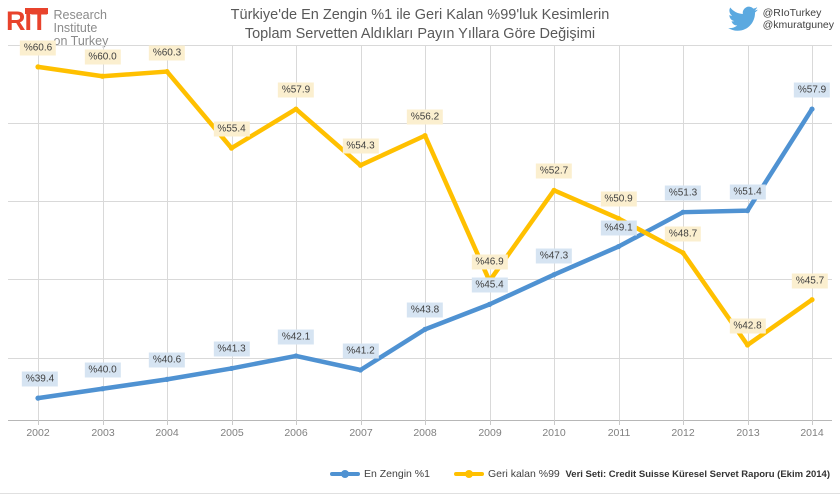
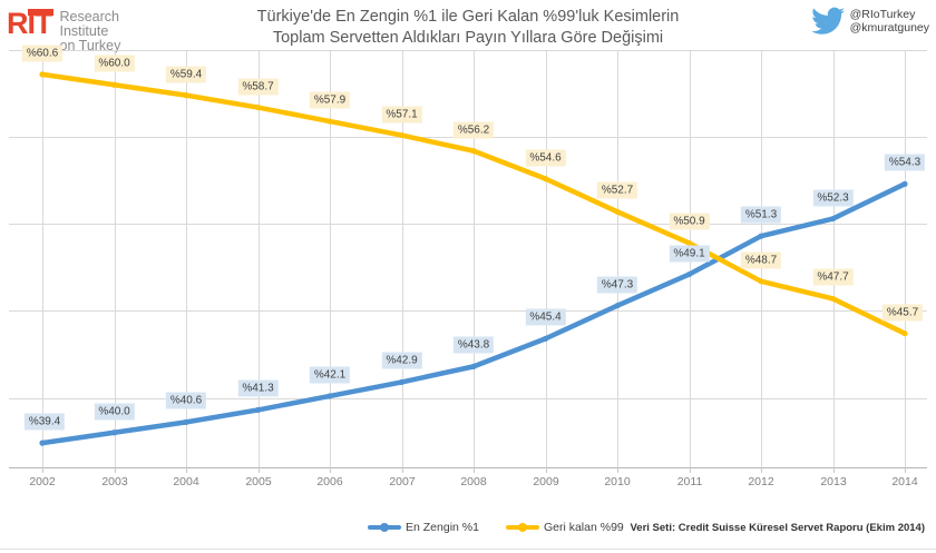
Geri kalan %99/2004: 60.3 -> 59.4
Geri kalan %99/2005: 55.4 -> 58.7
En Zengin %1/2007: 41.2 -> 42.9
Geri kalan %99/2007: 54.3 -> 57.1
Geri kalan %99/2009: 46.9 -> 54.6
En Zengin %1/2013: 51.4 -> 52.3
Geri kalan %99/2013: 42.8 -> 47.7
En Zengin %1/2014: 57.9 -> 54.3
